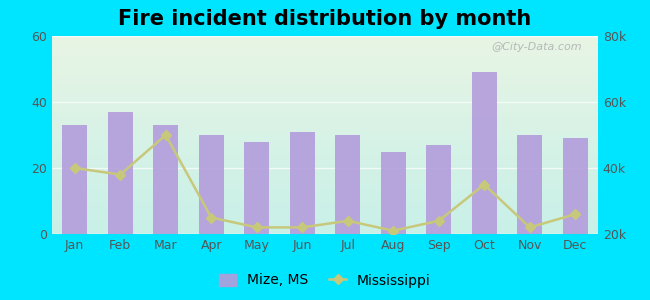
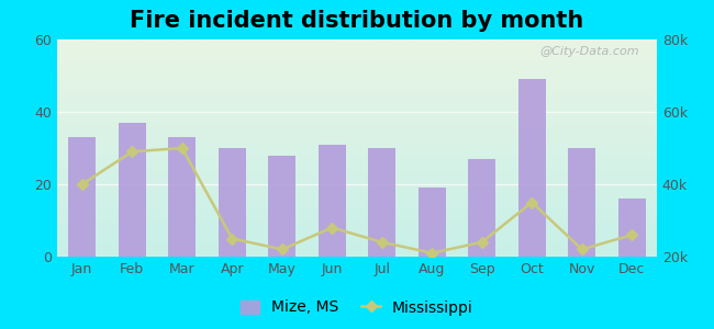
Mississippi/Feb: 38k -> 49k
Mississippi/Jun: 22k -> 28k
Mize, MS/Aug: 25 -> 19
Mize, MS/Dec: 29 -> 16
